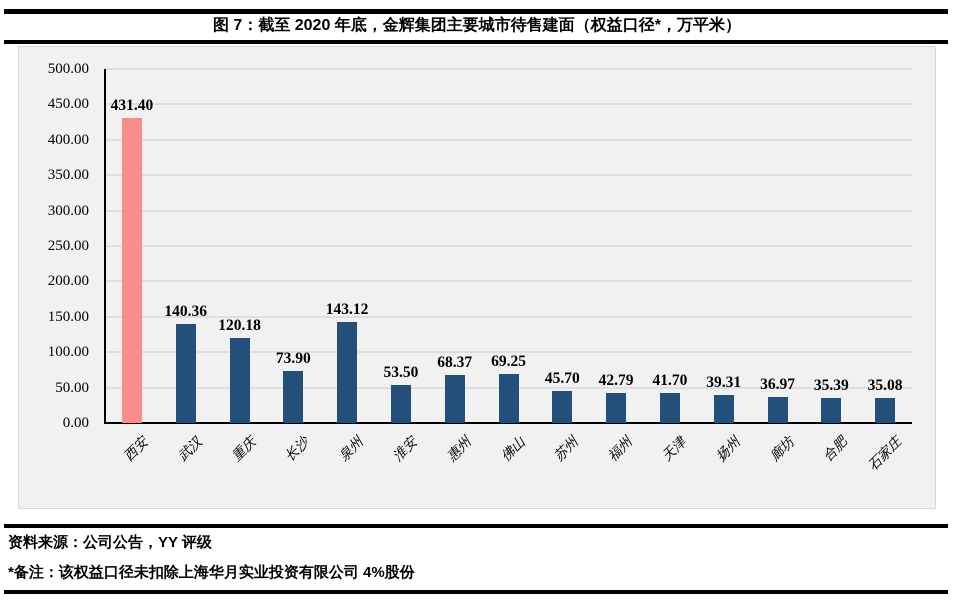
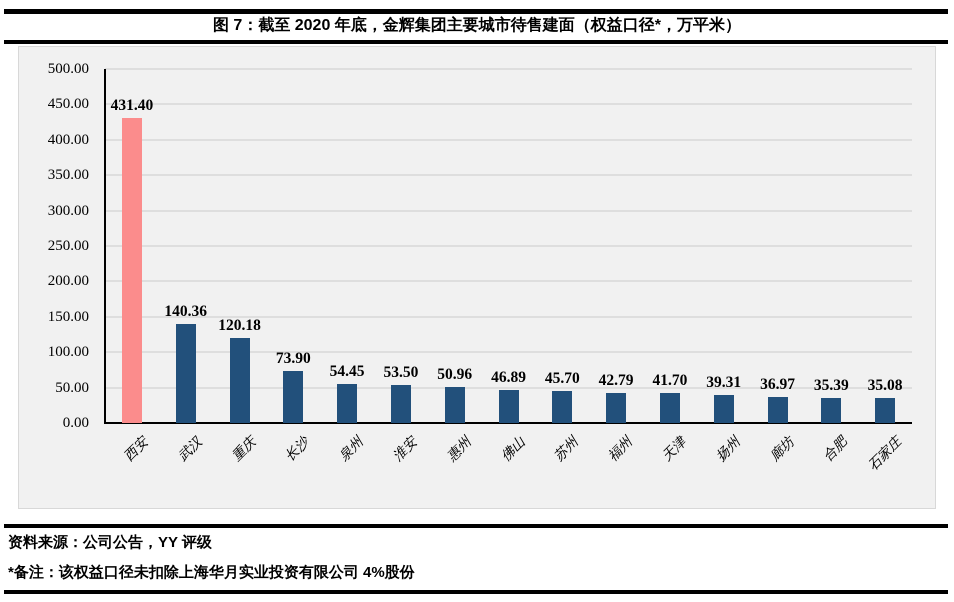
泉州: 143.12 -> 54.45
惠州: 68.37 -> 50.96
佛山: 69.25 -> 46.89
